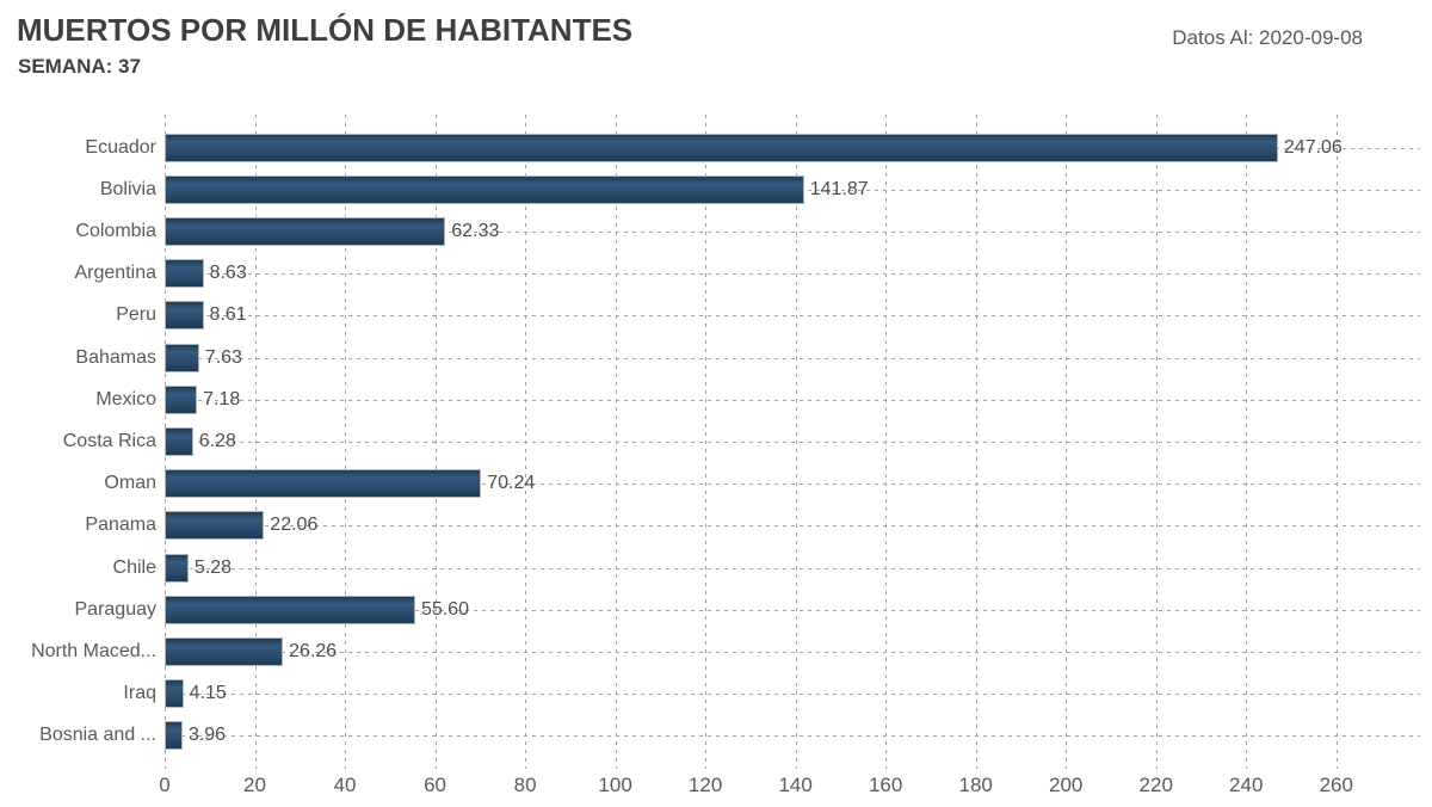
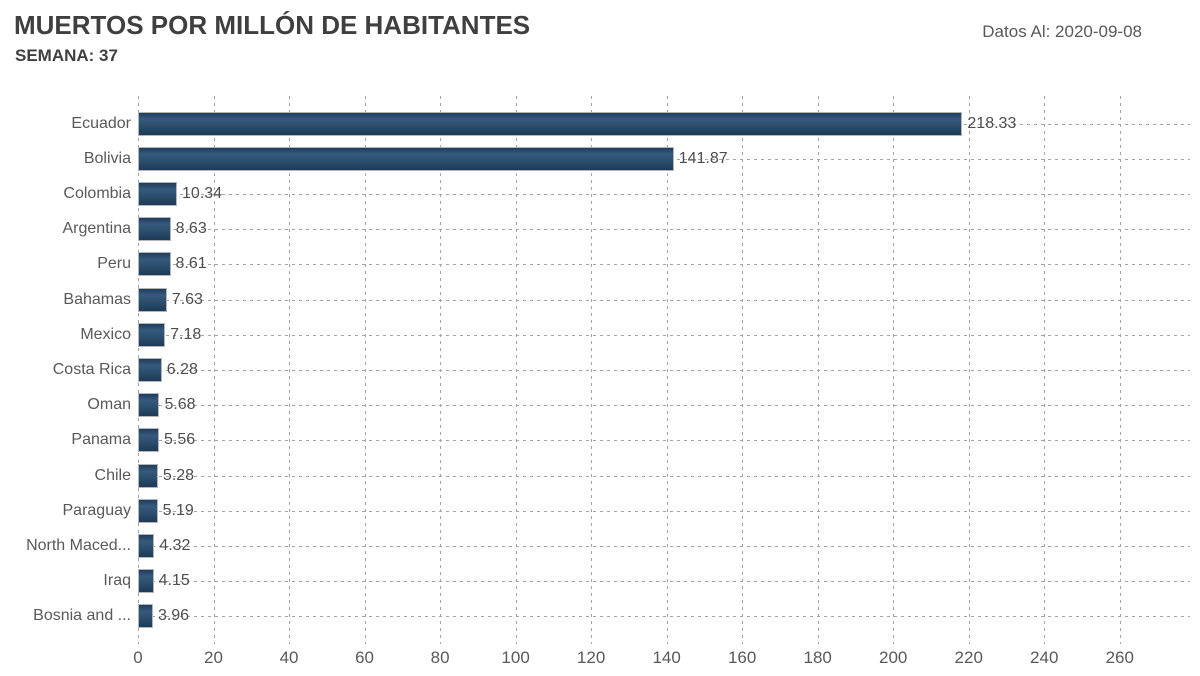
Ecuador: 247.06 -> 218.33
Colombia: 62.33 -> 10.34
Oman: 70.24 -> 5.68
Panama: 22.06 -> 5.56
Paraguay: 55.60 -> 5.19
North Maced...: 26.26 -> 4.32
